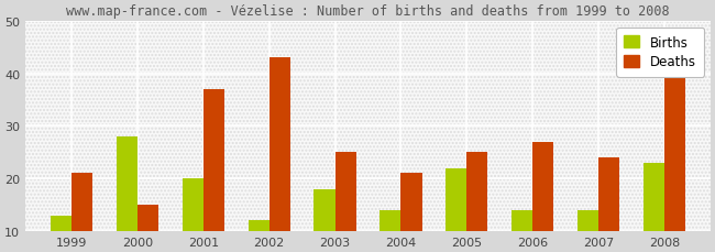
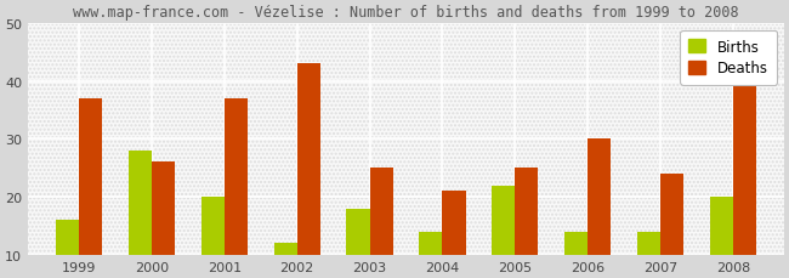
Births/1999: 13 -> 16
Deaths/1999: 21 -> 37
Deaths/2000: 15 -> 26
Deaths/2006: 27 -> 30
Births/2008: 23 -> 20
